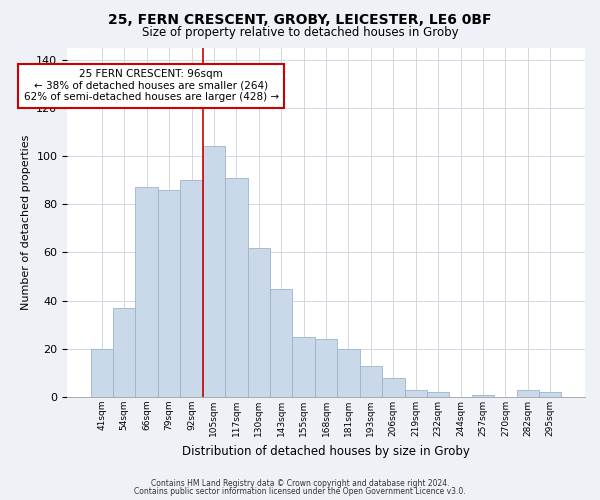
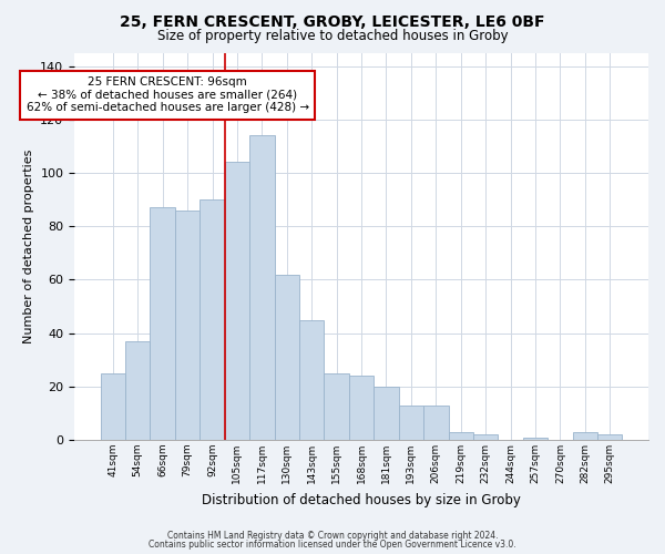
41sqm: 20 -> 25
117sqm: 91 -> 114
206sqm: 8 -> 13
